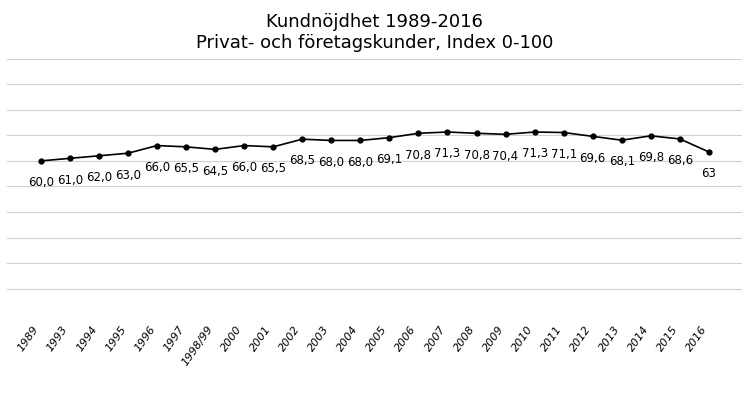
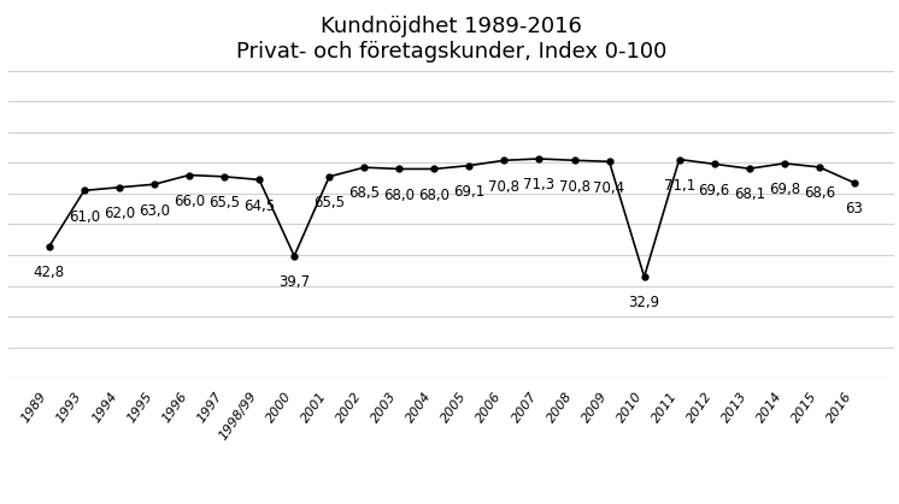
1989: 60,0 -> 42,8
2000: 66,0 -> 39,7
2010: 71,3 -> 32,9
